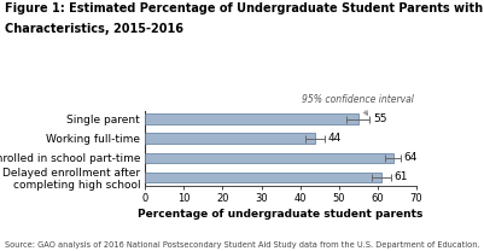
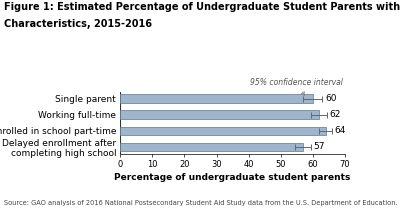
Single parent: 55 -> 60
Working full-time: 44 -> 62
Delayed enrollment after completing high school: 61 -> 57
